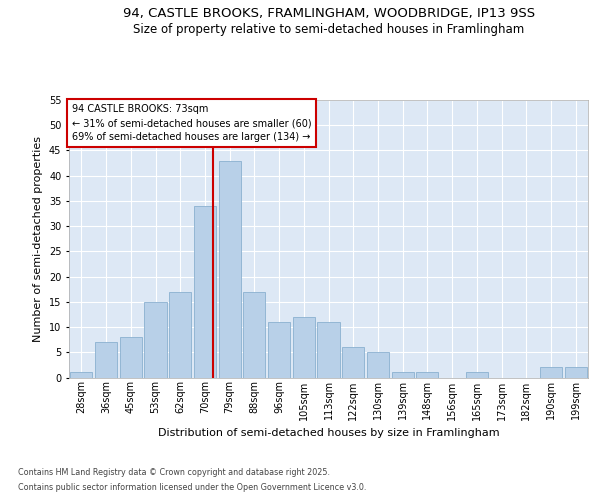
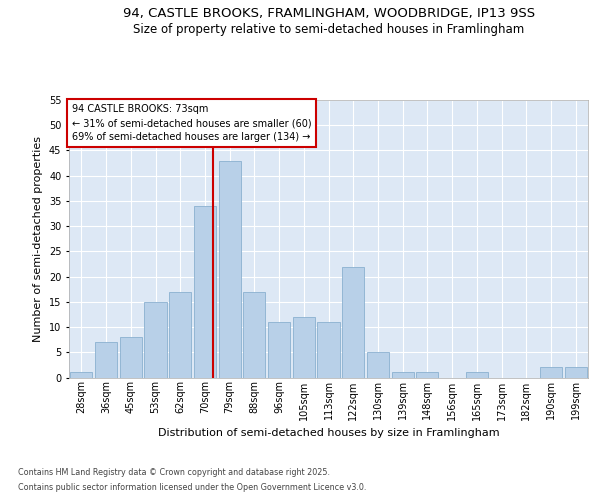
122sqm: 6 -> 22
